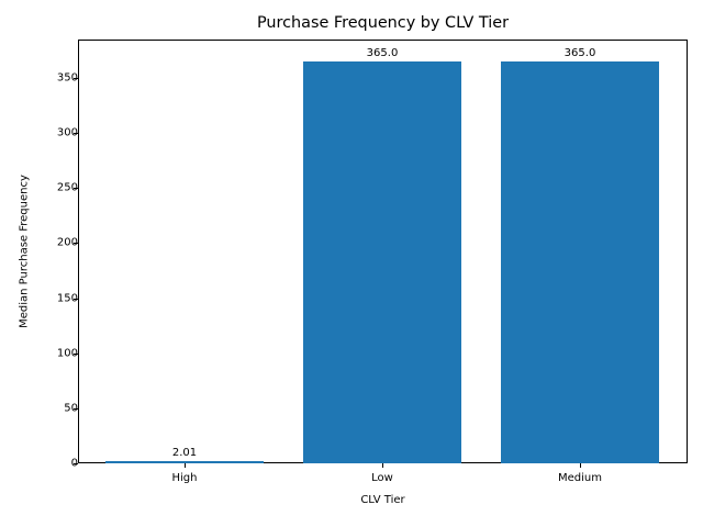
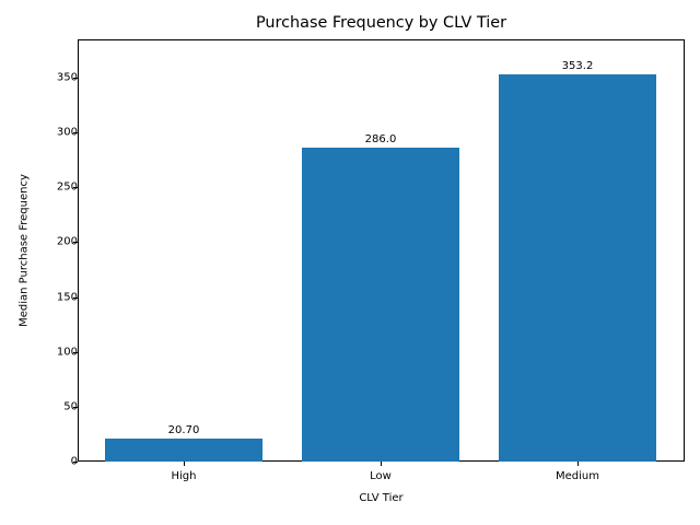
High: 2.01 -> 20.70
Low: 365.0 -> 286.0
Medium: 365.0 -> 353.2
